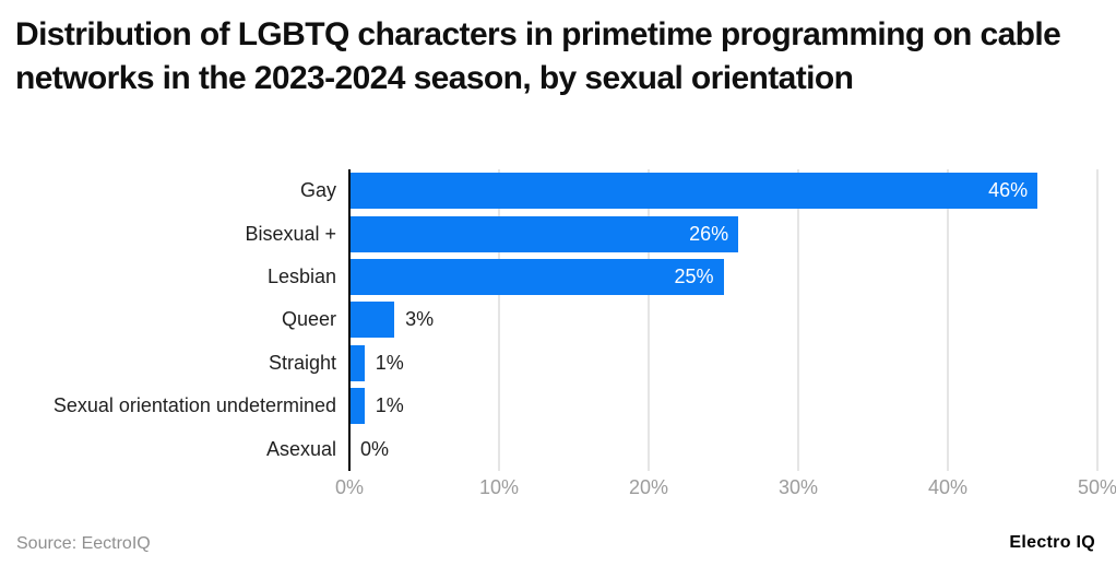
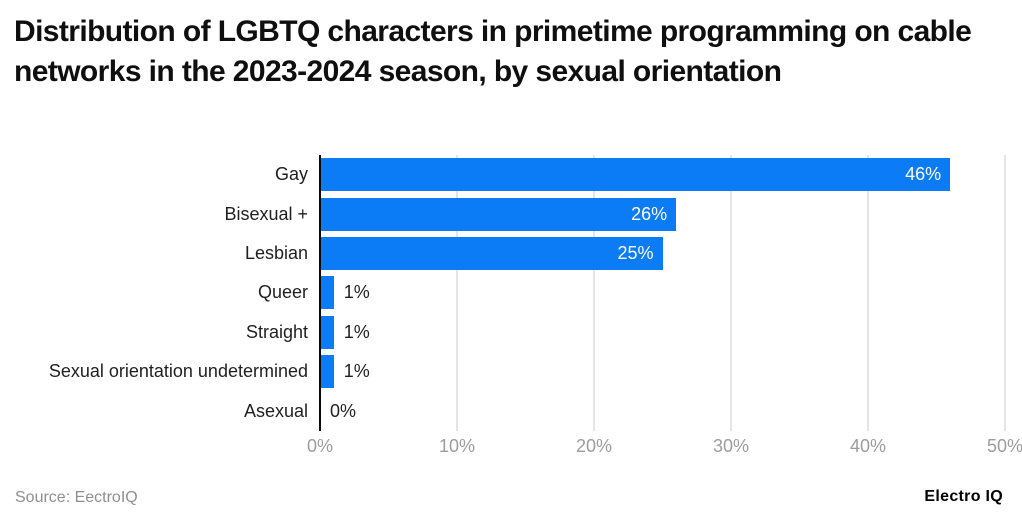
Queer: 3% -> 1%
